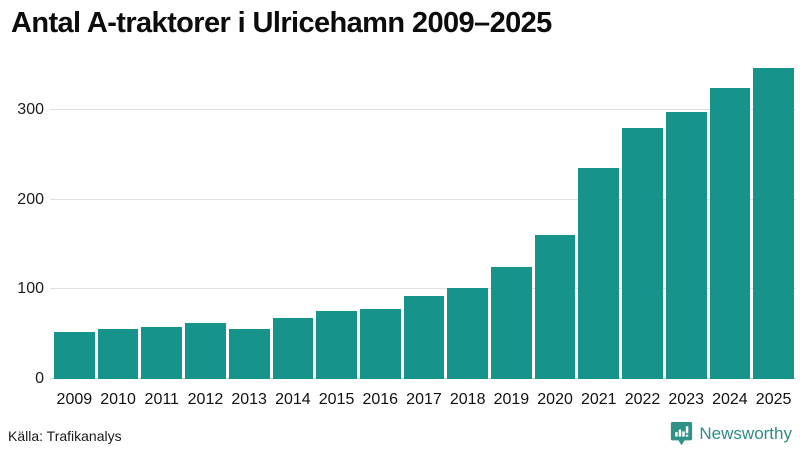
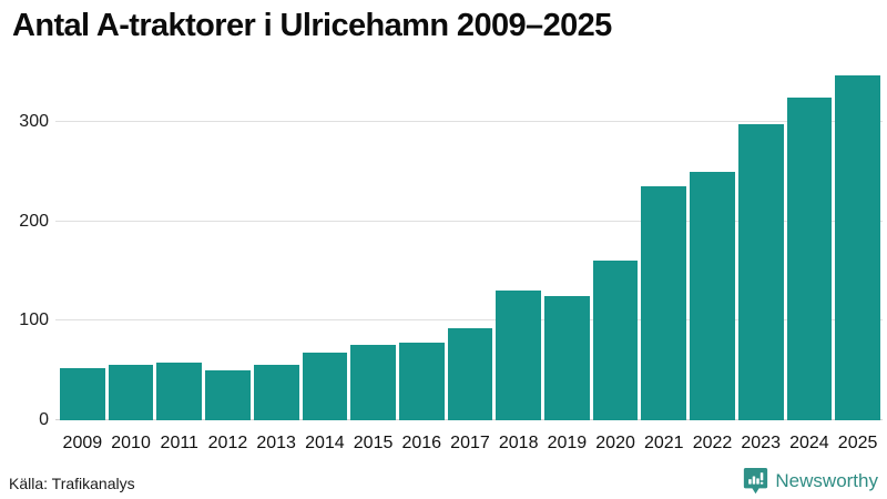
2012: 60 -> 50
2018: 100 -> 130
2022: 280 -> 250
